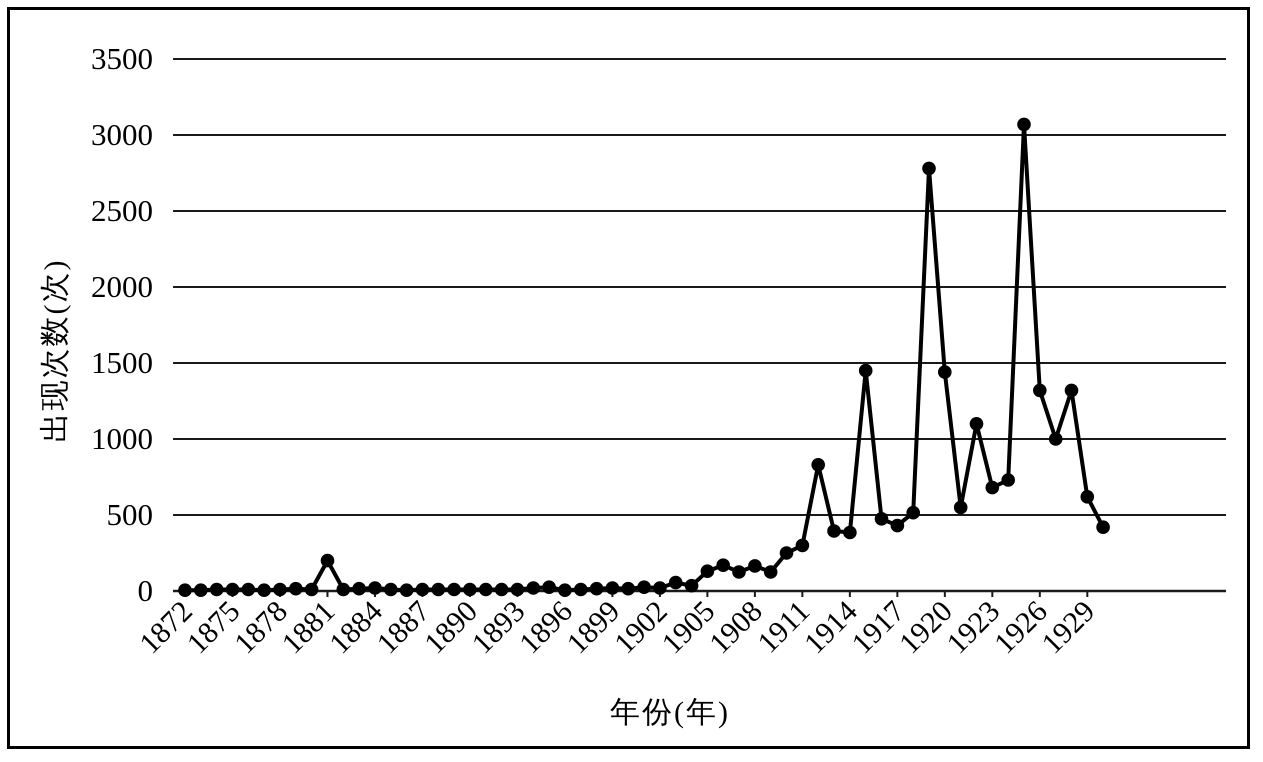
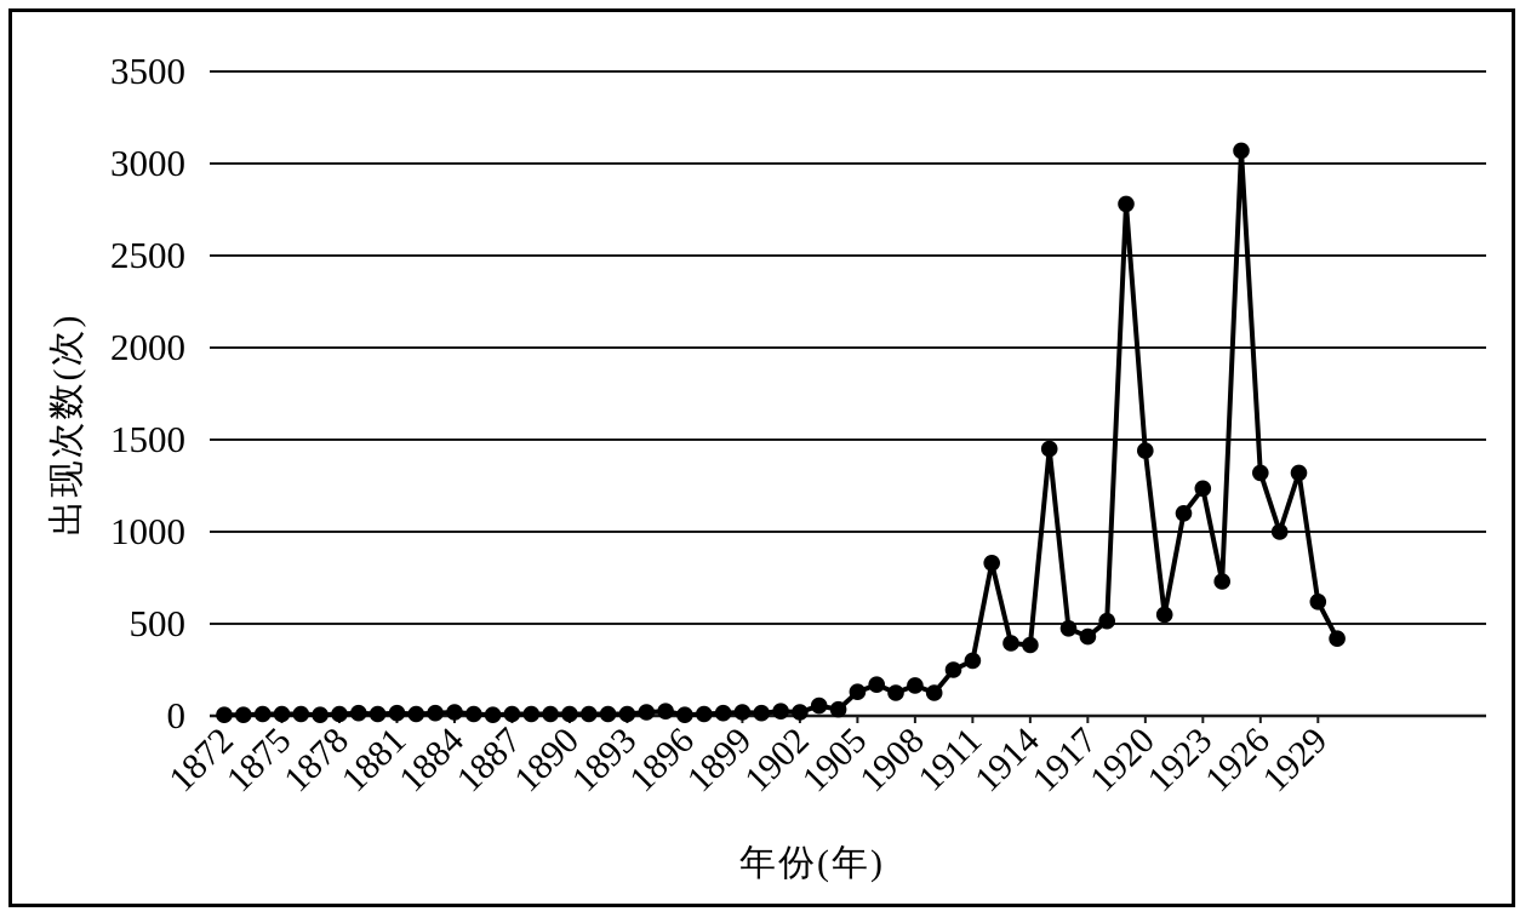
1881: 200 -> 20
1923: 680 -> 1240
